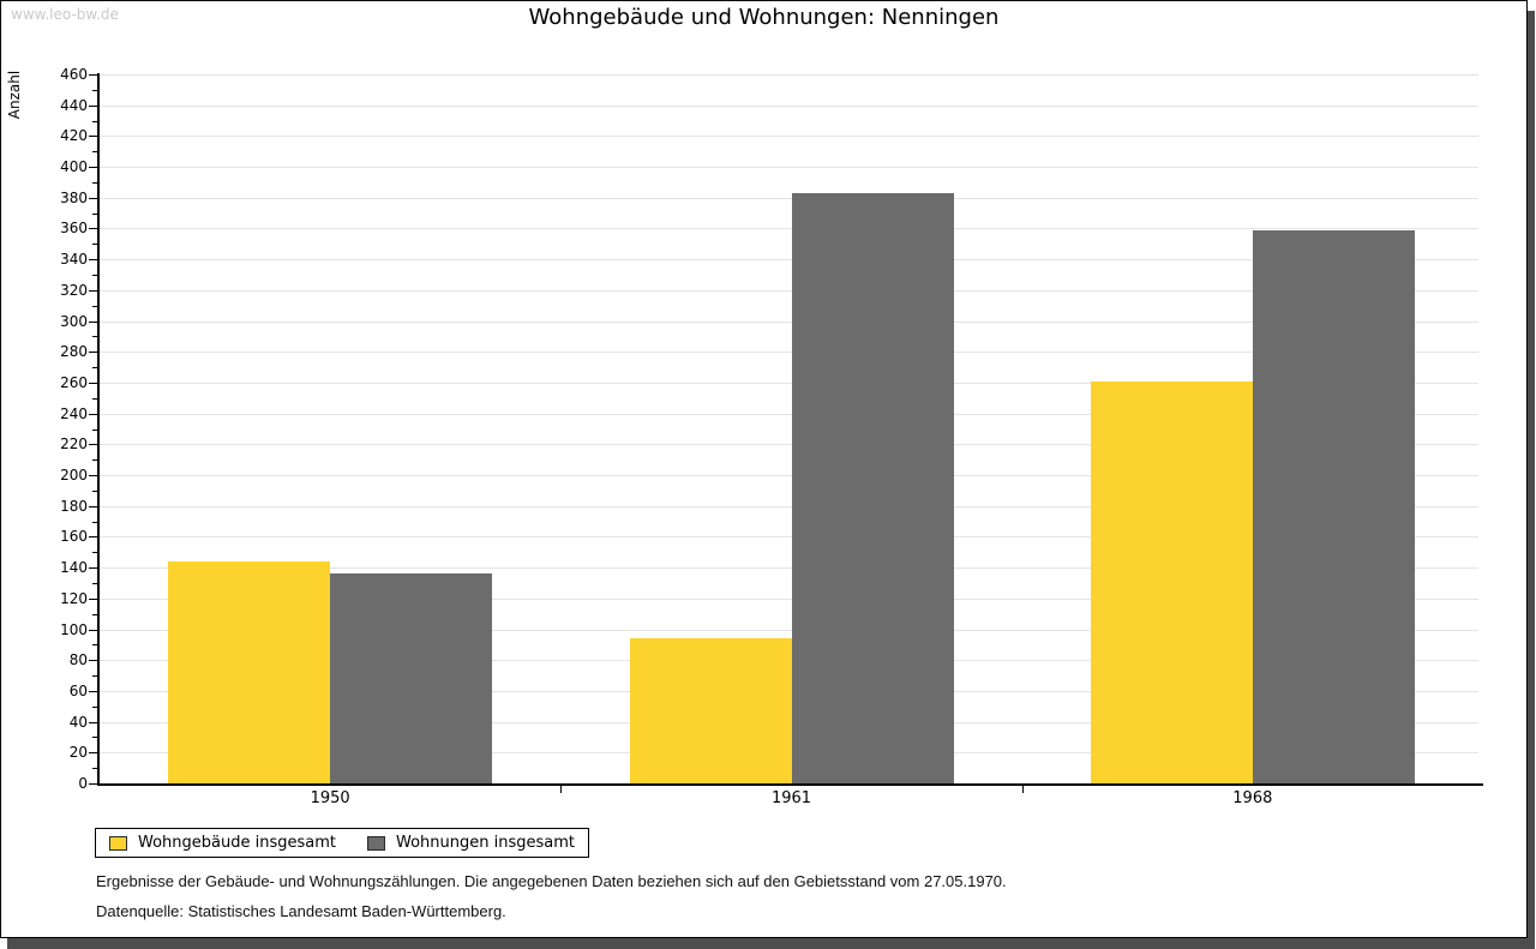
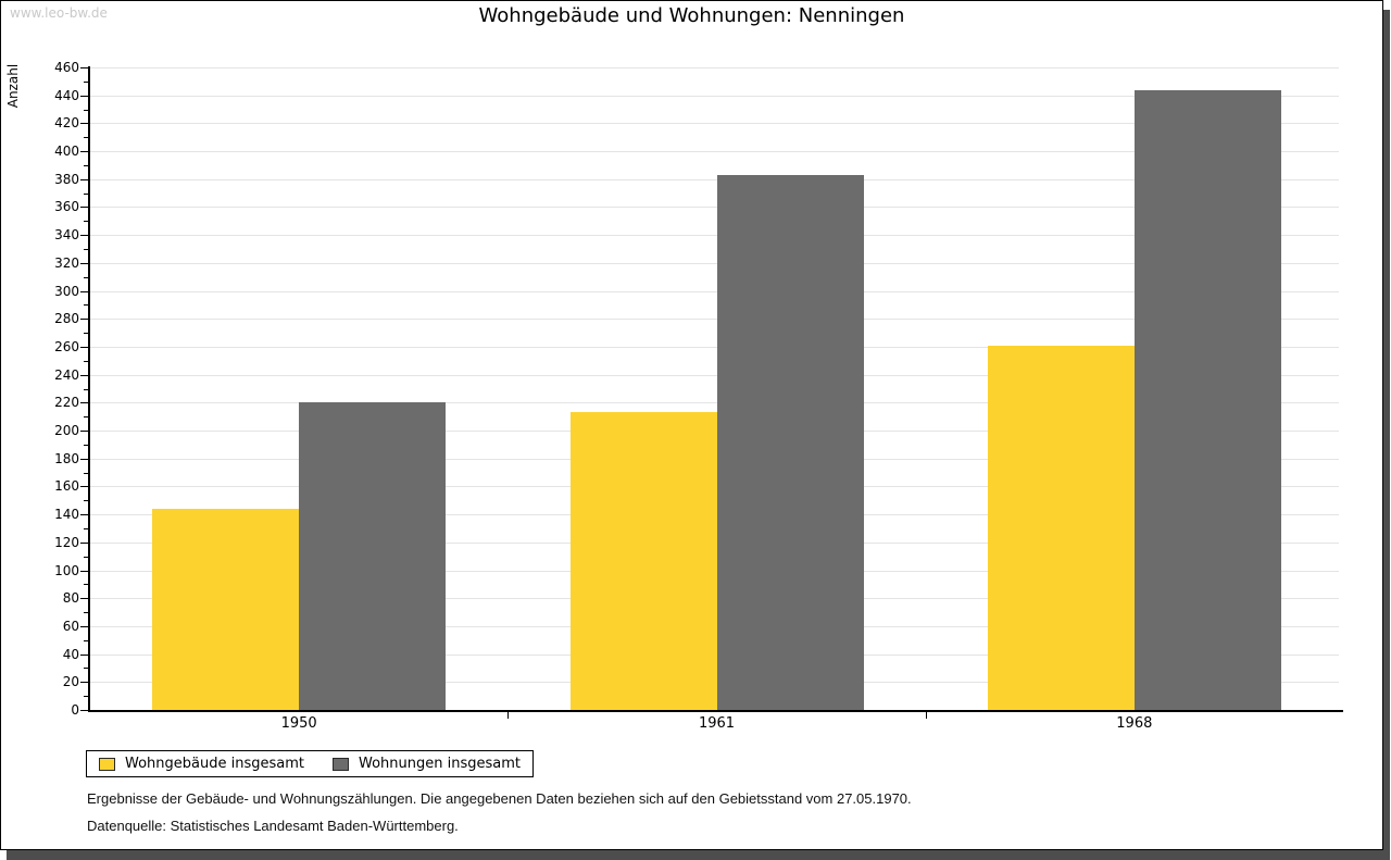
Wohnungen insgesamt/1950: 136 -> 220
Wohngebäude insgesamt/1961: 94 -> 213
Wohnungen insgesamt/1968: 359 -> 444
